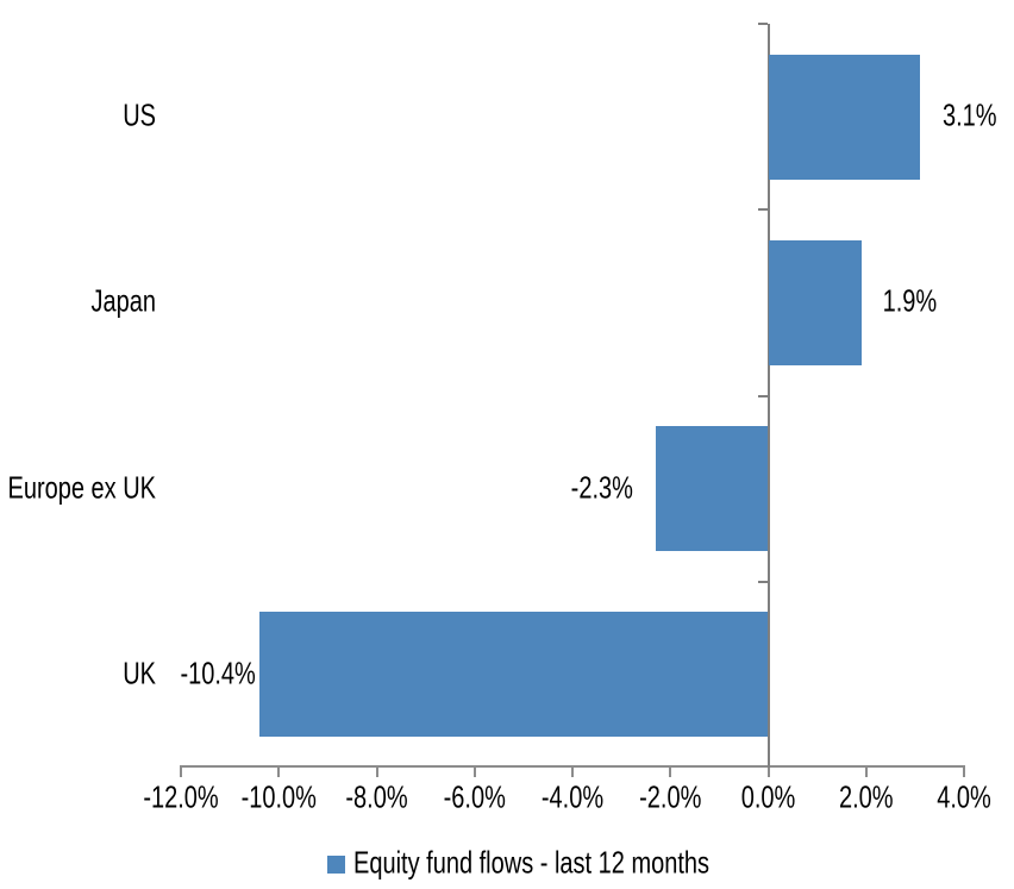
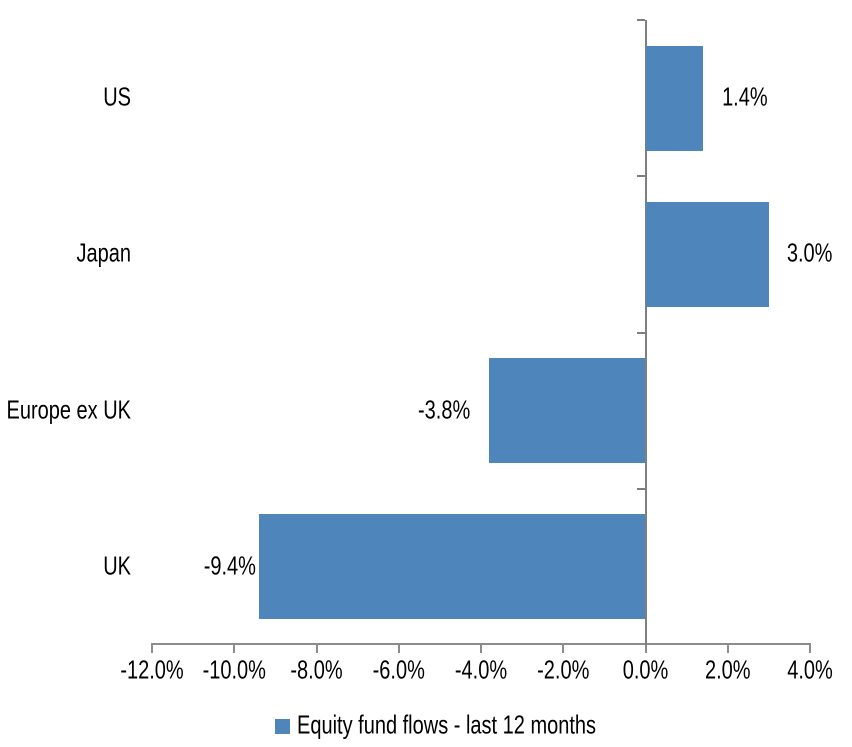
US: 3.1% -> 1.4%
Japan: 1.9% -> 3.0%
Europe ex UK: -2.3% -> -3.8%
UK: -10.4% -> -9.4%
